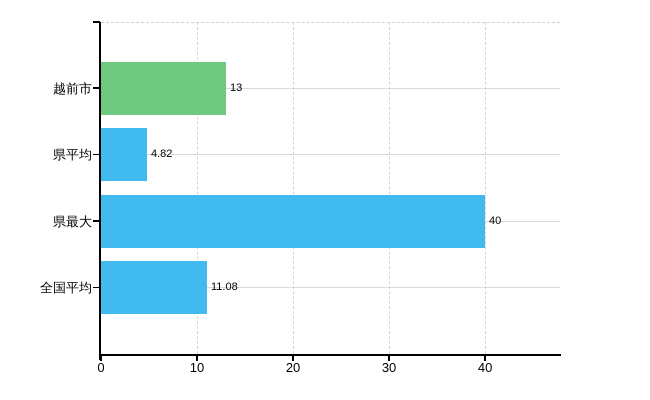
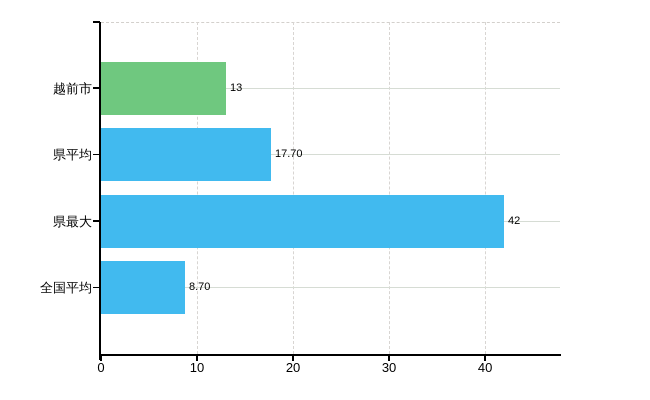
県平均: 4.82 -> 17.70
県最大: 40 -> 42
全国平均: 11.08 -> 8.70
